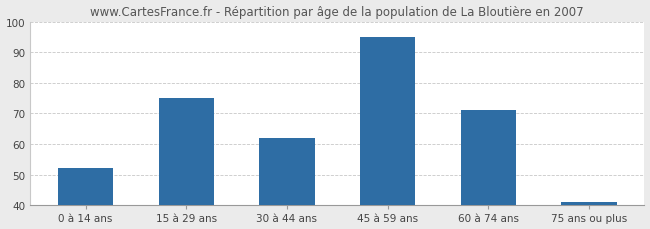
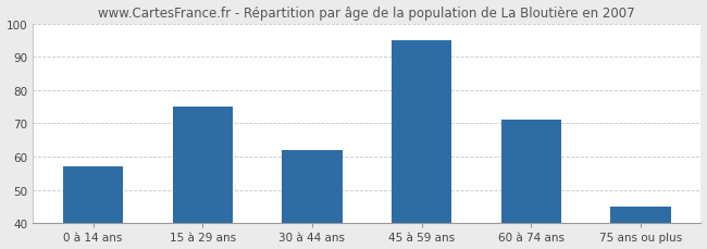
0 à 14 ans: 52 -> 57
75 ans ou plus: 41 -> 45
